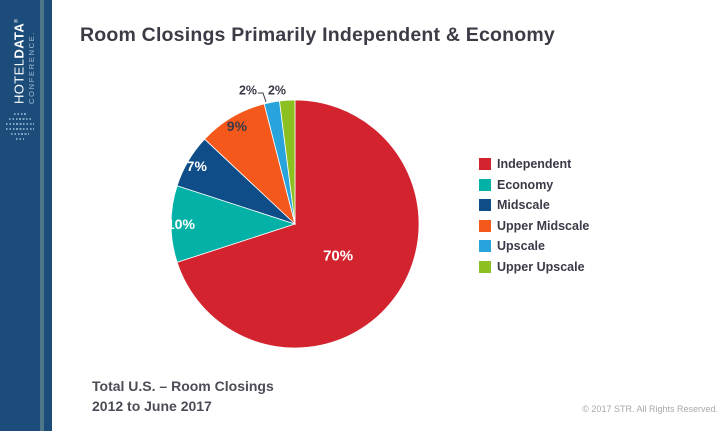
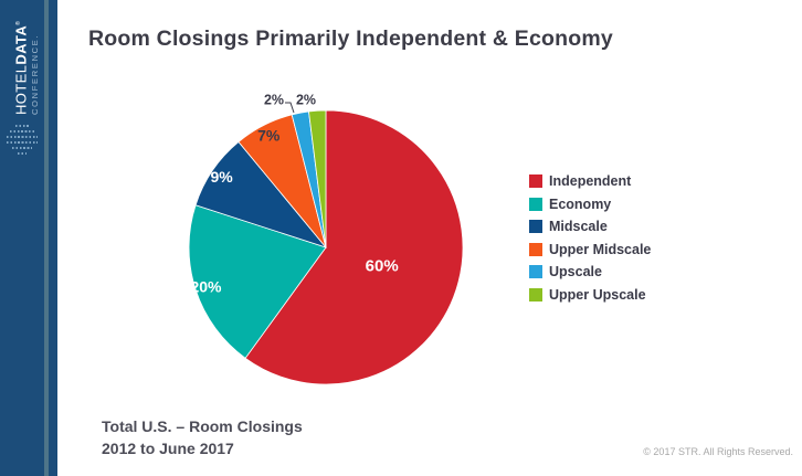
Independent: 70% -> 60%
Economy: 10% -> 20%
Midscale: 7% -> 9%
Upper Midscale: 9% -> 7%
